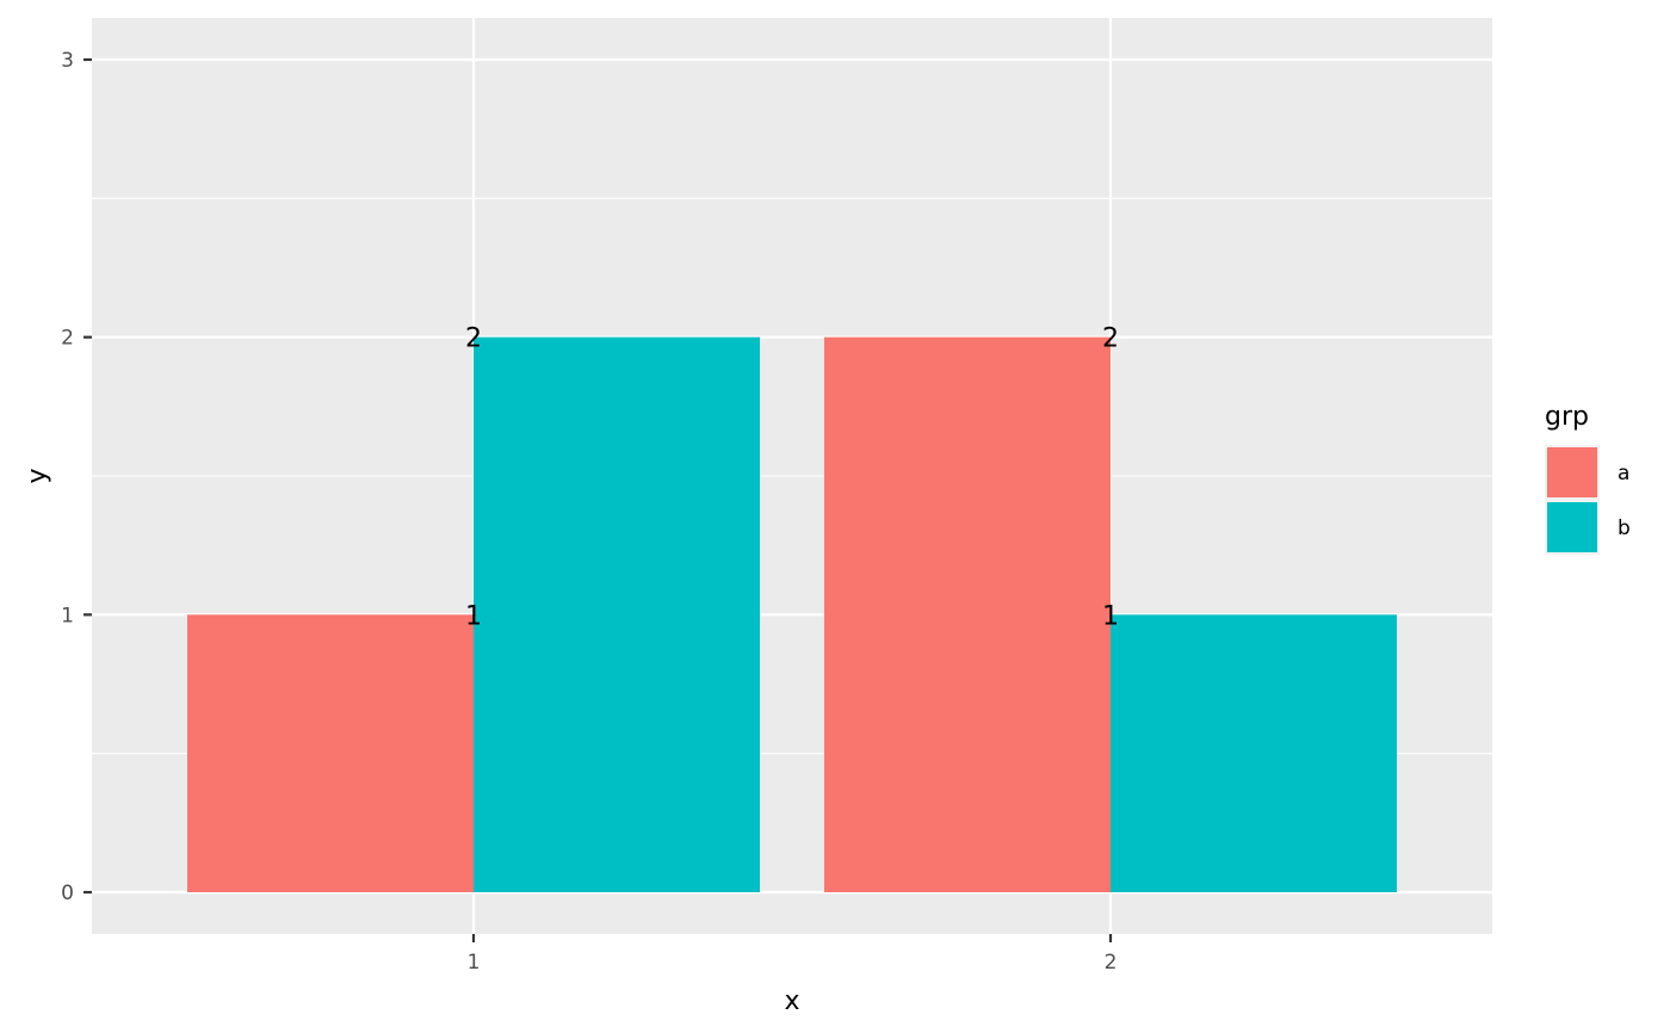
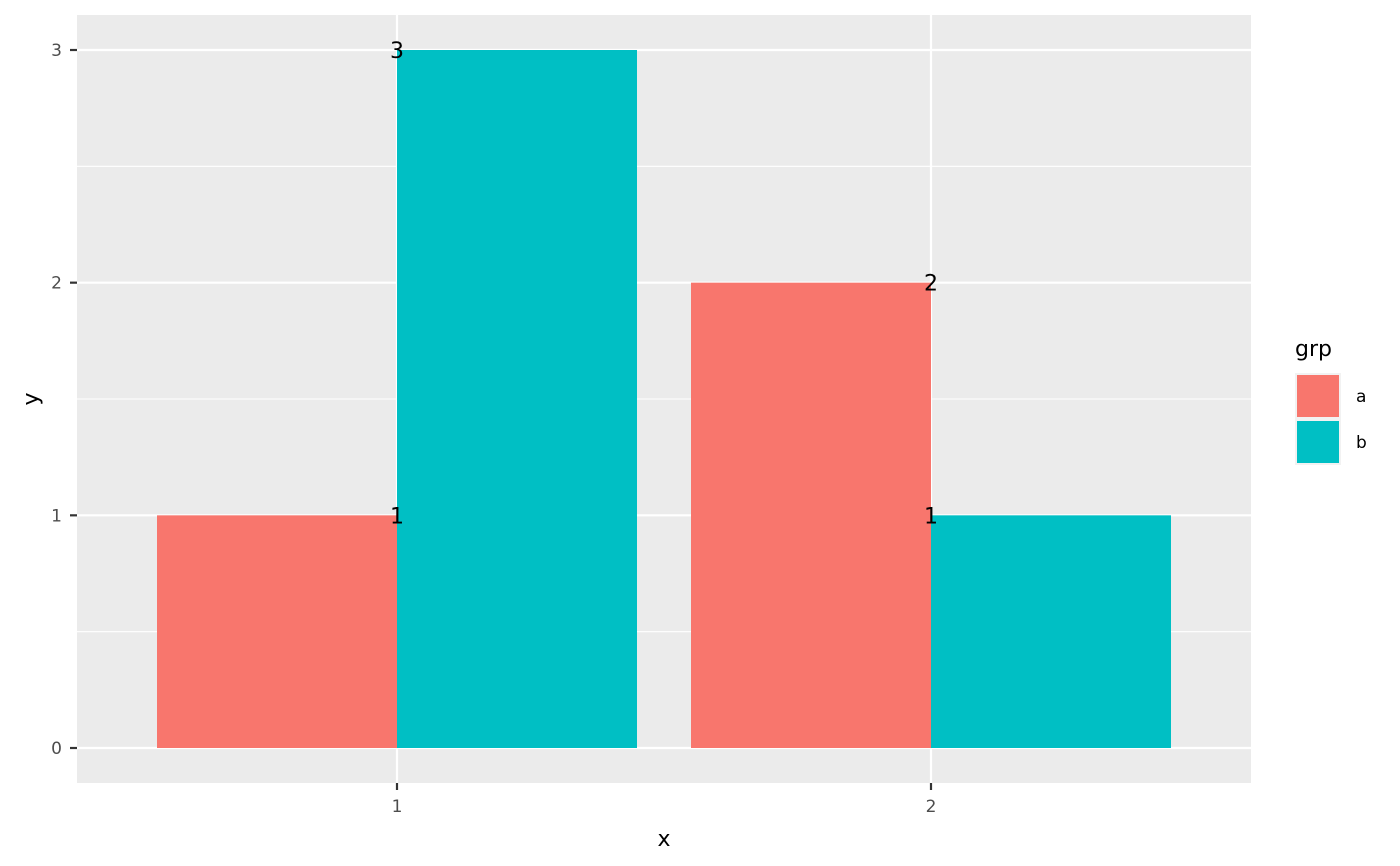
b/1: 2 -> 3
